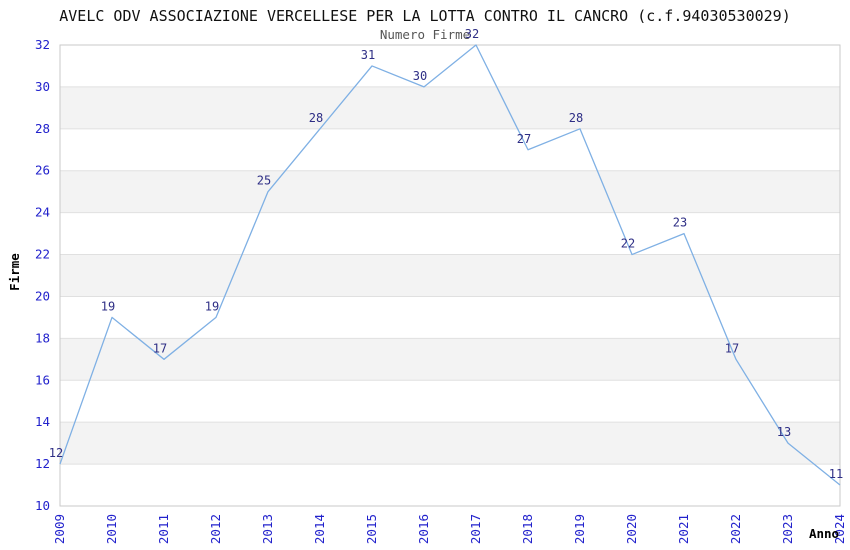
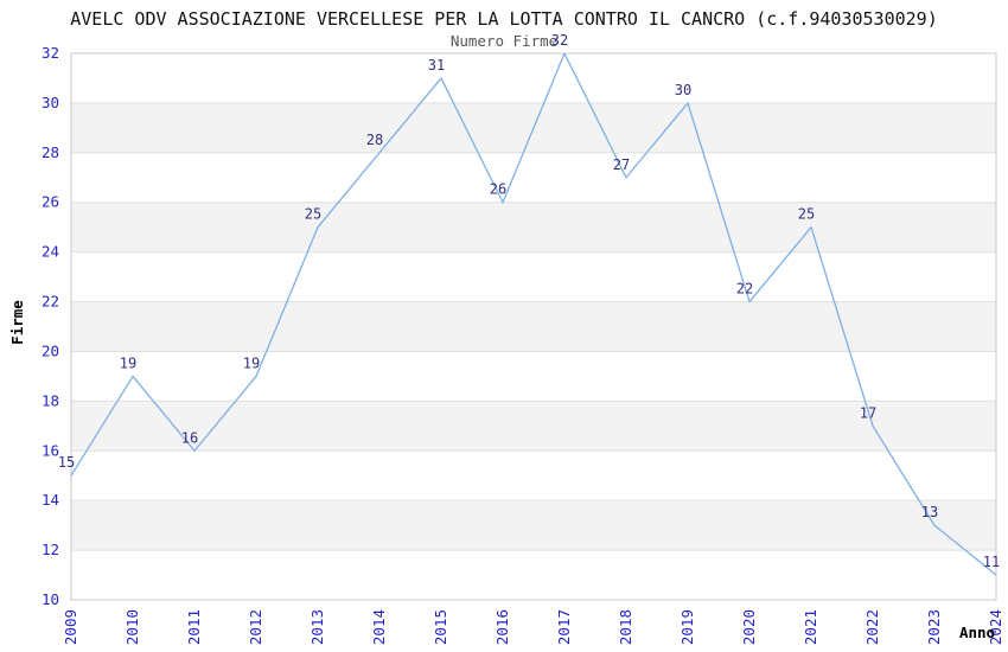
2009: 12 -> 15
2011: 17 -> 16
2016: 30 -> 26
2019: 28 -> 30
2021: 23 -> 25
